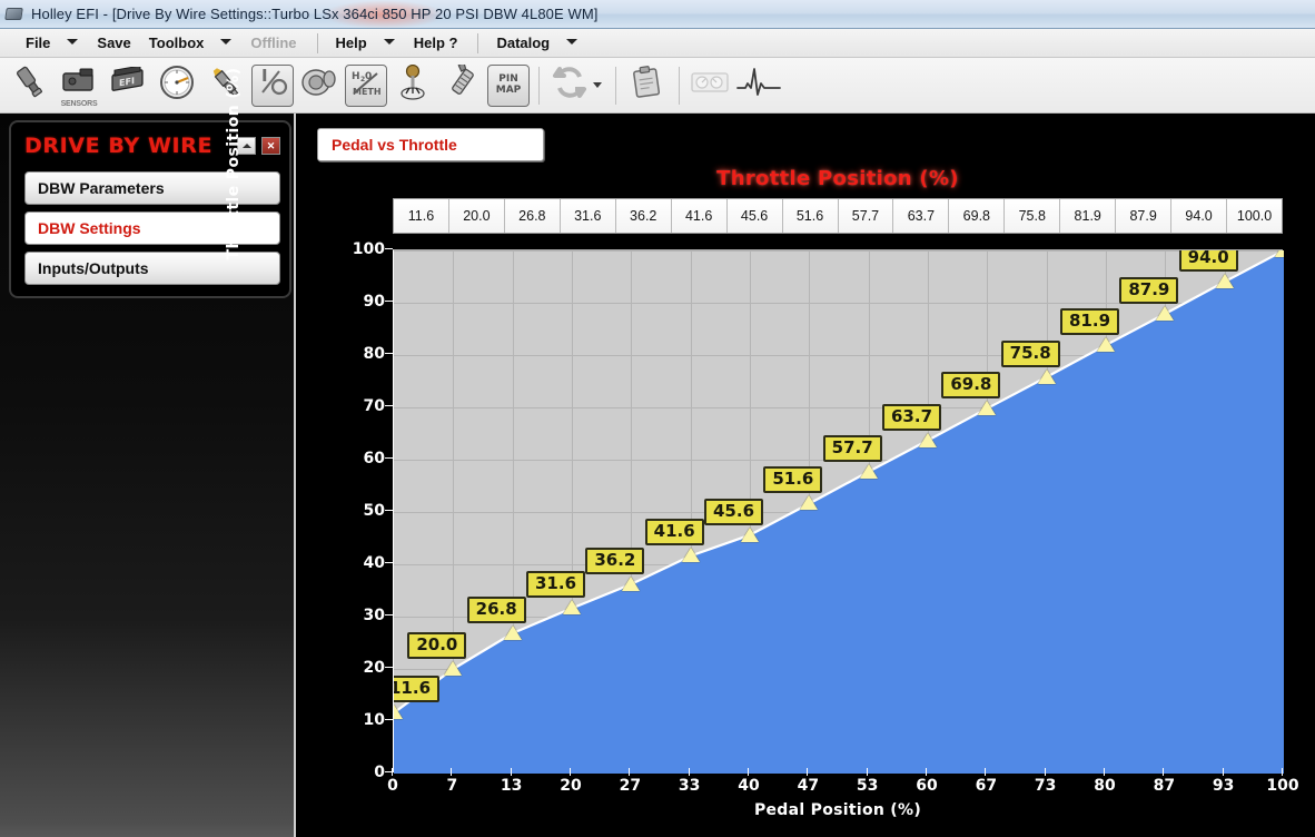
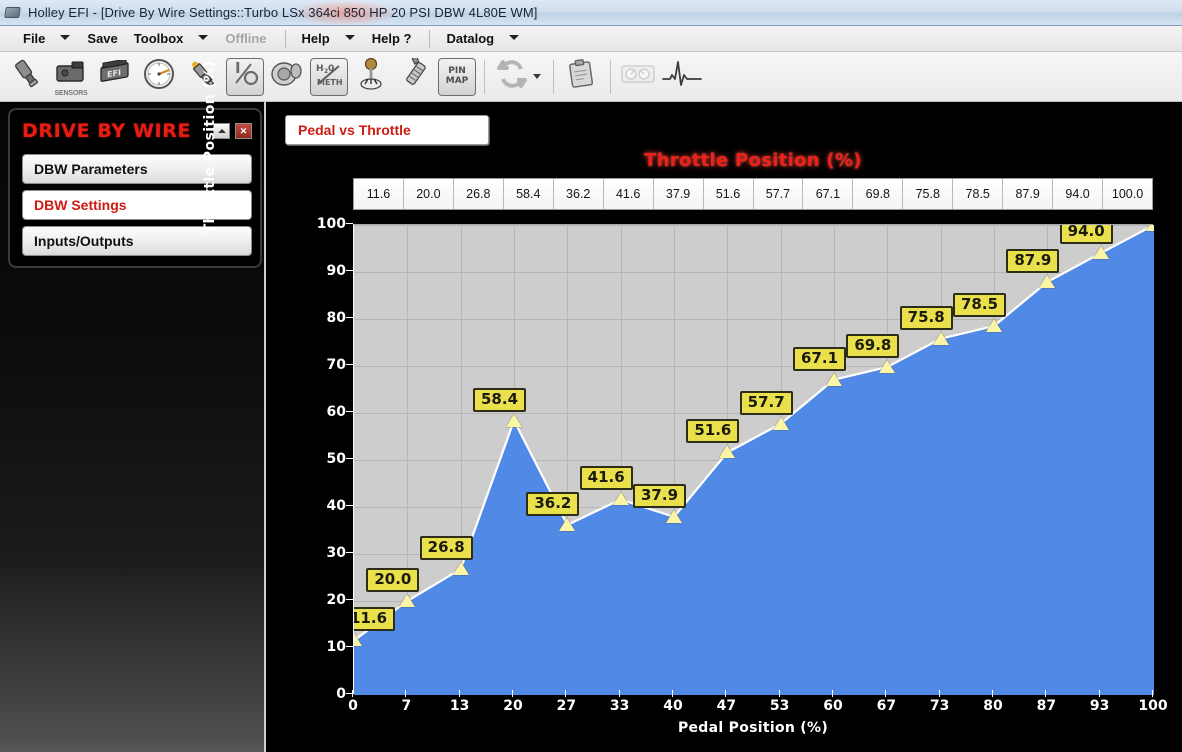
20: 31.6 -> 58.4
40: 45.6 -> 37.9
60: 63.7 -> 67.1
80: 81.9 -> 78.5
